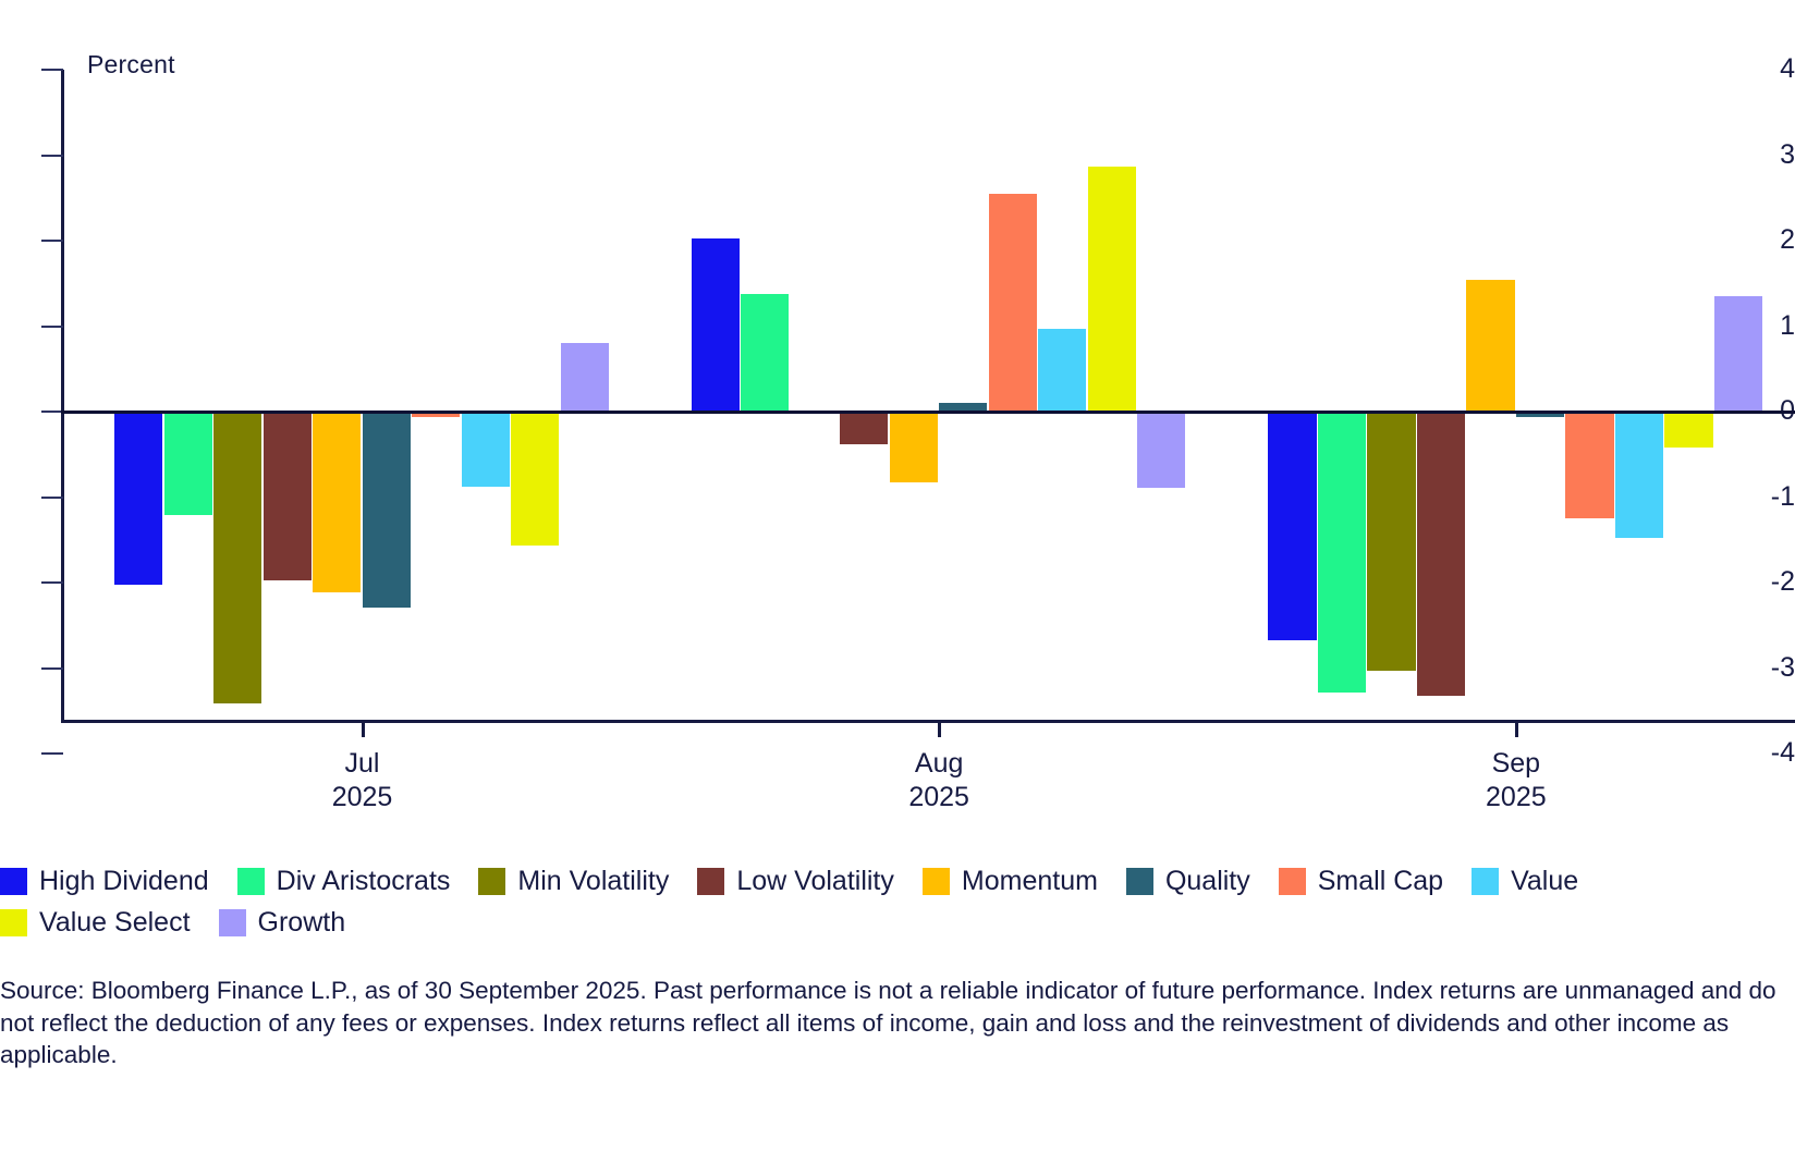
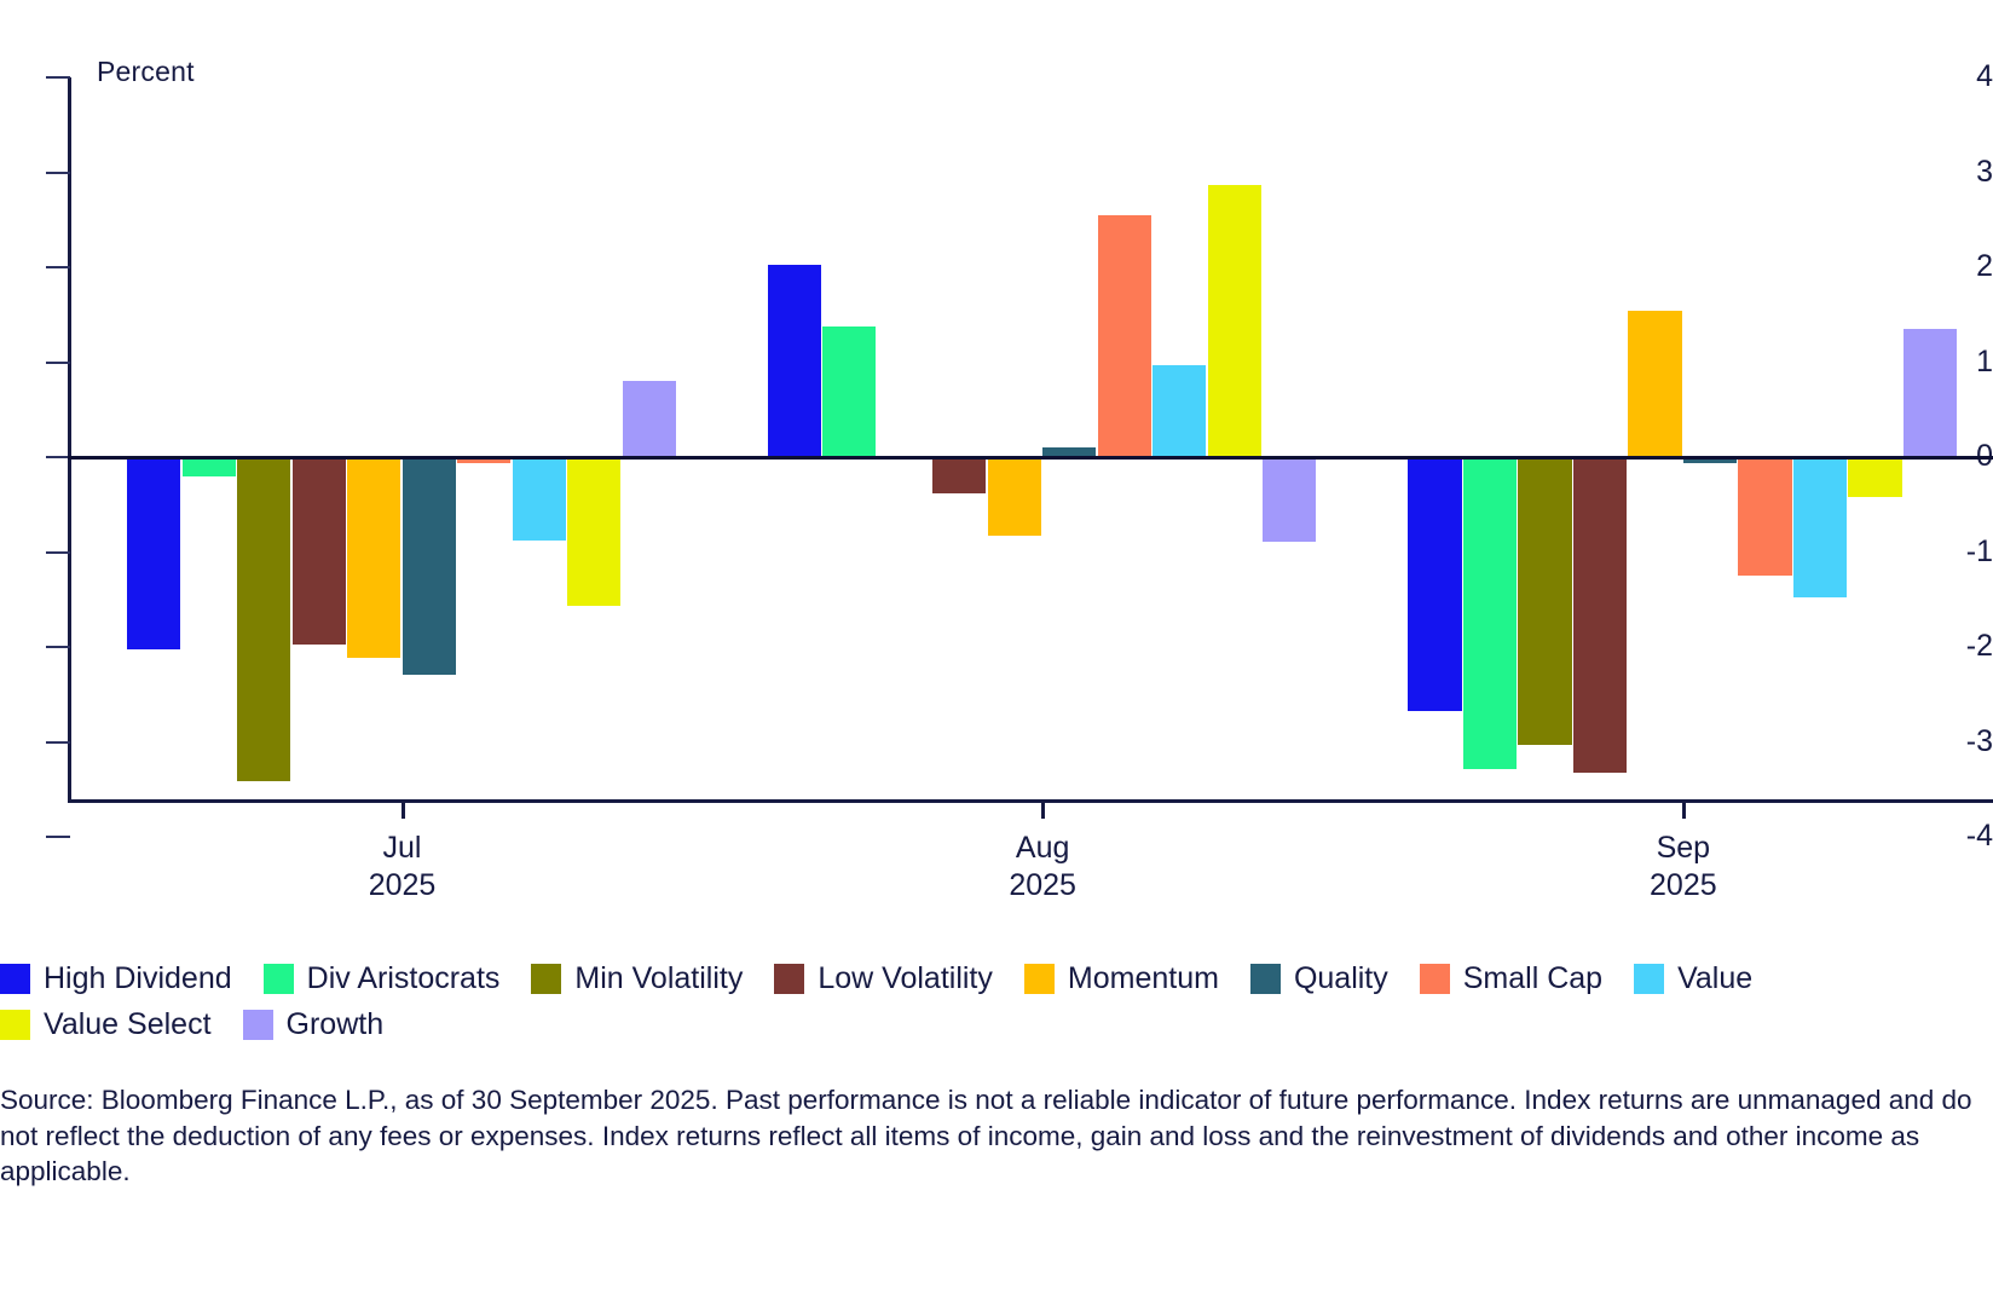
Div Aristocrats/Jul 2025: -1.2 -> -0.2
